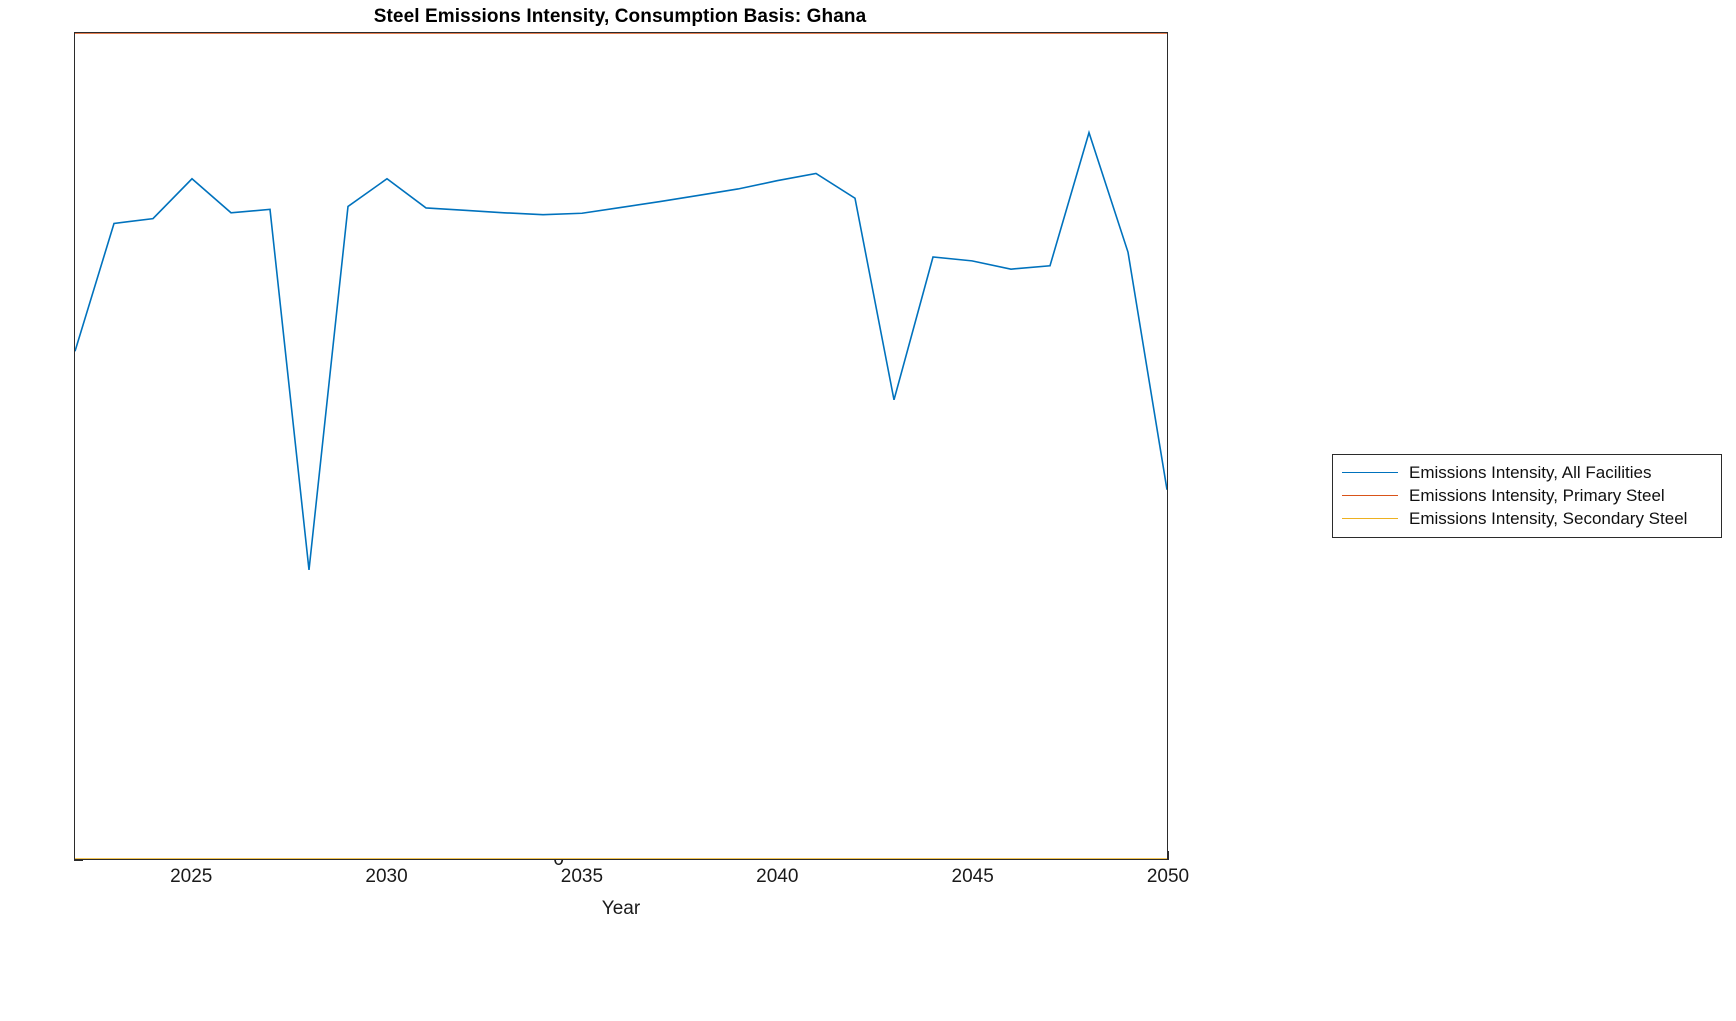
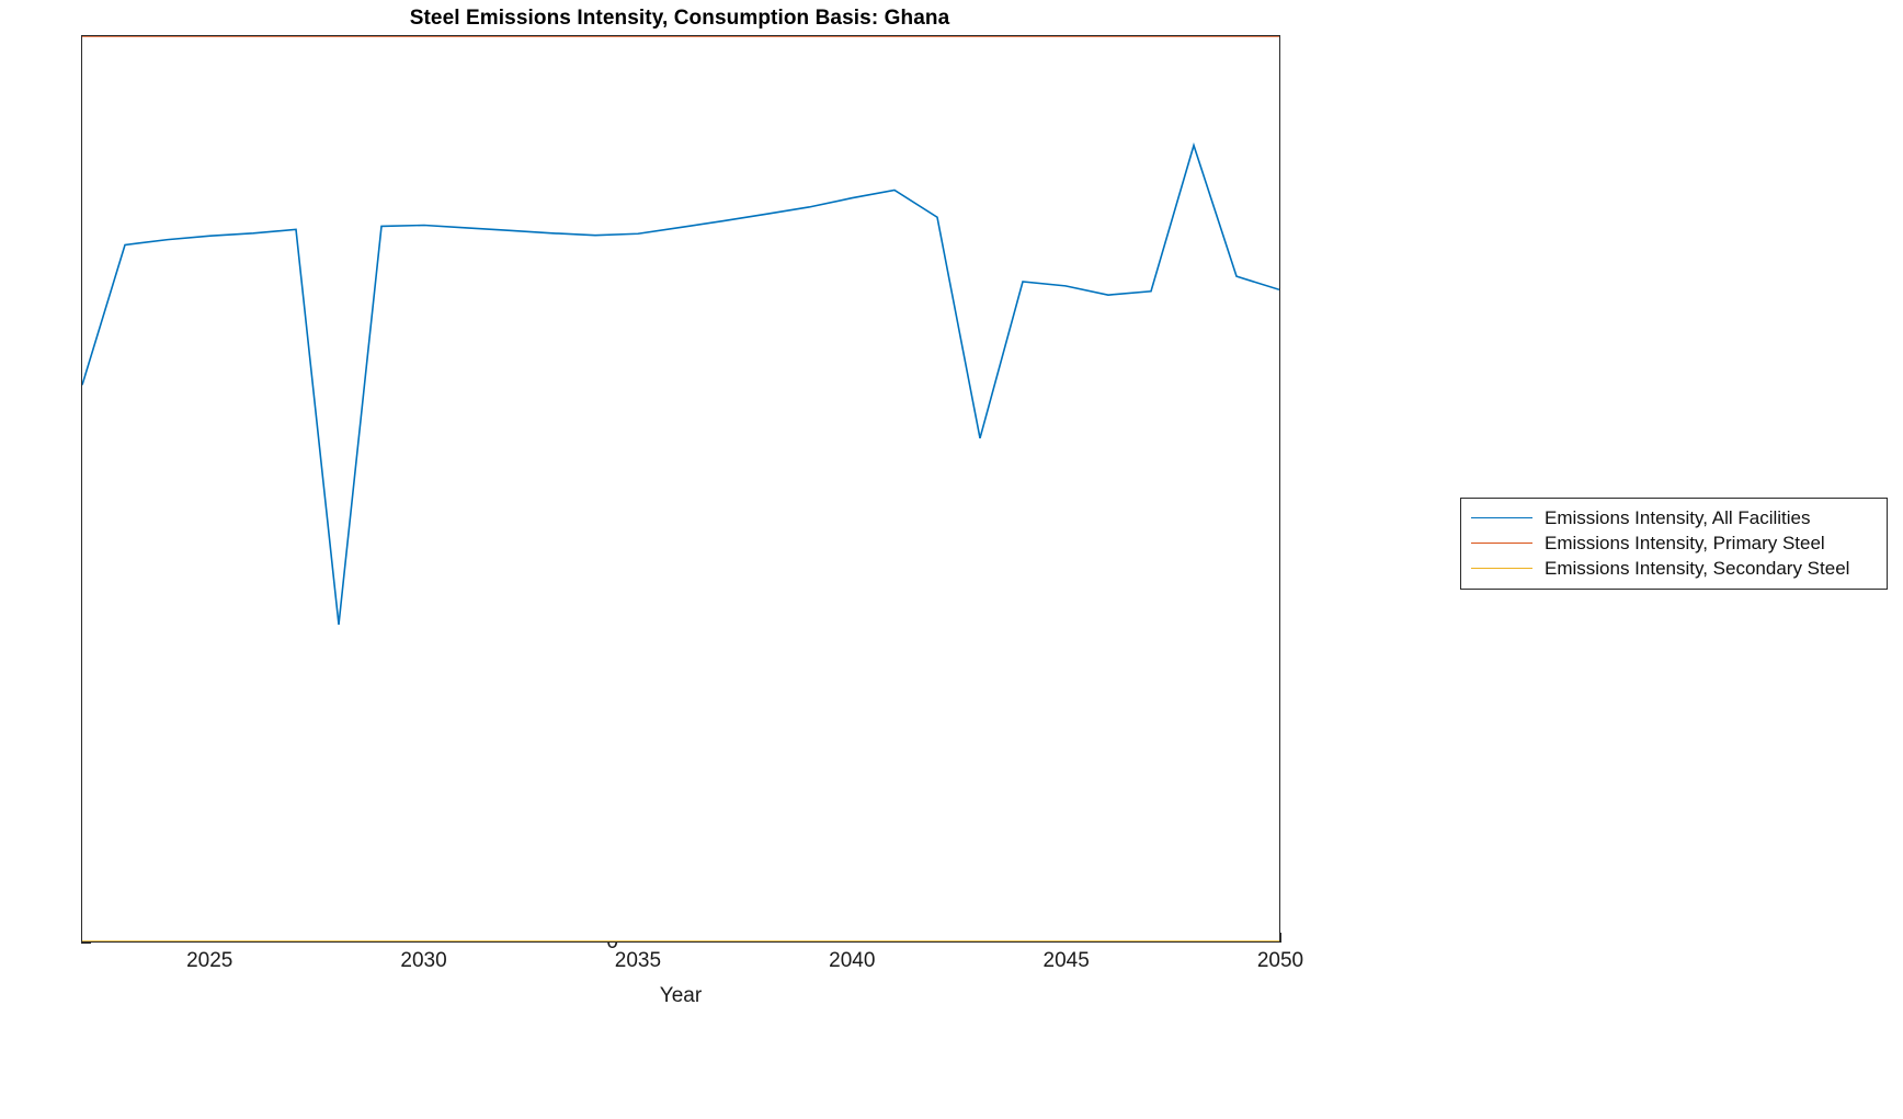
Emissions Intensity, All Facilities/2025: 1.40 -> 1.32
Emissions Intensity, All Facilities/2030: 1.40 -> 1.34
Emissions Intensity, All Facilities/2050: 0.76 -> 1.22
